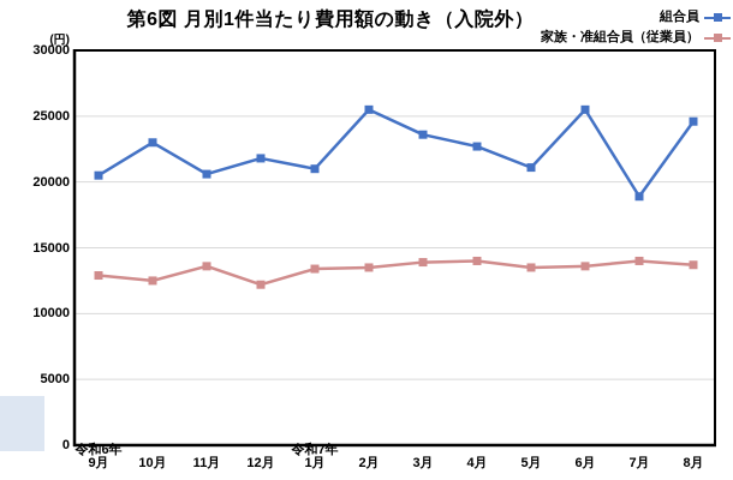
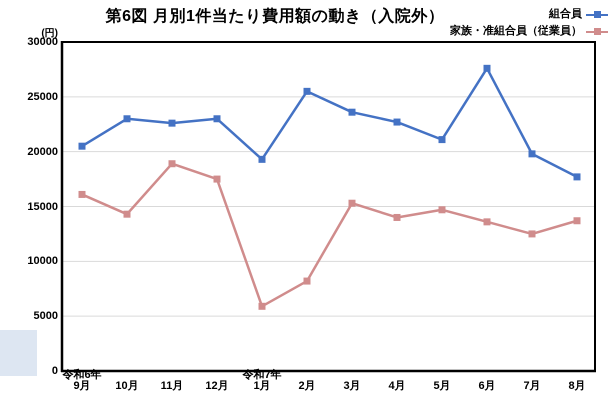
家族・准組合員（従業員）/9月: 12900 -> 16100
家族・准組合員（従業員）/10月: 12500 -> 14300
組合員/11月: 20600 -> 22600
家族・准組合員（従業員）/11月: 13600 -> 18900
組合員/12月: 21800 -> 23000
家族・准組合員（従業員）/12月: 12200 -> 17500
組合員/1月: 21000 -> 19300
家族・准組合員（従業員）/1月: 13400 -> 5900
家族・准組合員（従業員）/2月: 13500 -> 8200
家族・准組合員（従業員）/3月: 13900 -> 15300
家族・准組合員（従業員）/5月: 13500 -> 14700
組合員/6月: 25500 -> 27600
組合員/7月: 18900 -> 19800
家族・准組合員（従業員）/7月: 14000 -> 12500
組合員/8月: 24600 -> 17700
